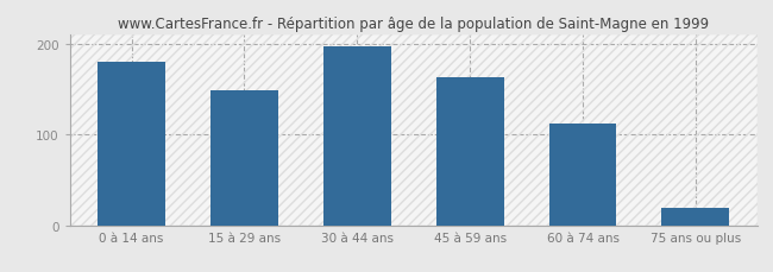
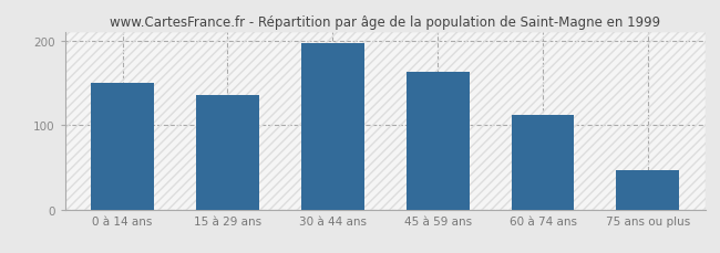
0 à 14 ans: 180 -> 150
15 à 29 ans: 148 -> 135
75 ans ou plus: 20 -> 47
